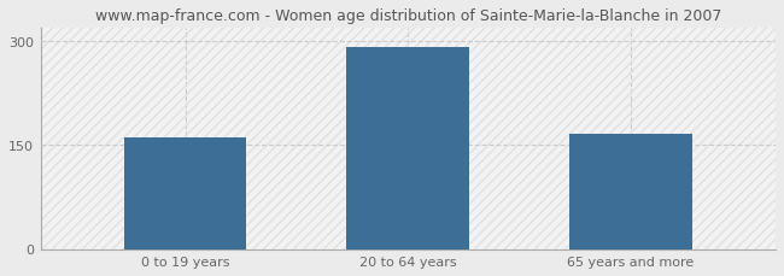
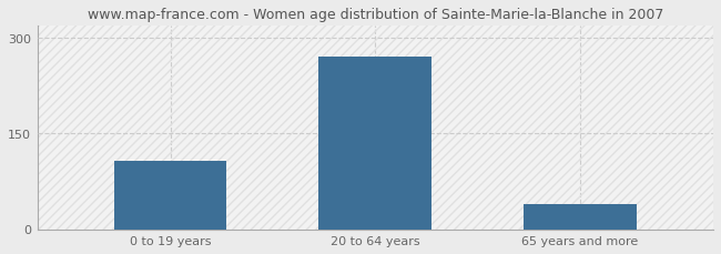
0 to 19 years: 162 -> 107
20 to 64 years: 292 -> 271
65 years and more: 166 -> 40
